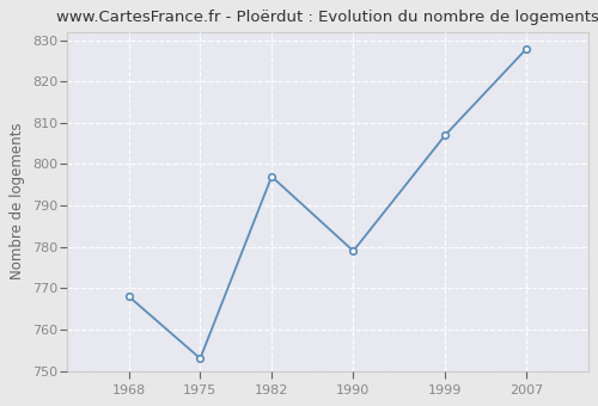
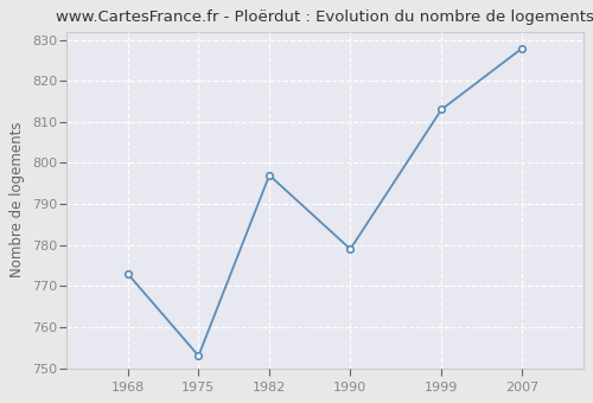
1968: 768 -> 773
1999: 807 -> 813
